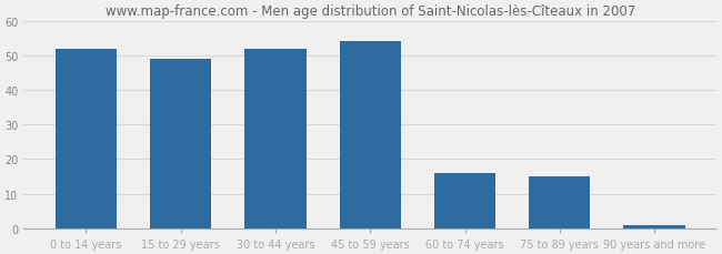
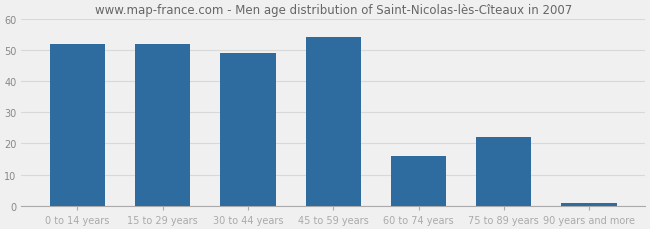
15 to 29 years: 49 -> 52
30 to 44 years: 52 -> 49
75 to 89 years: 15 -> 22
